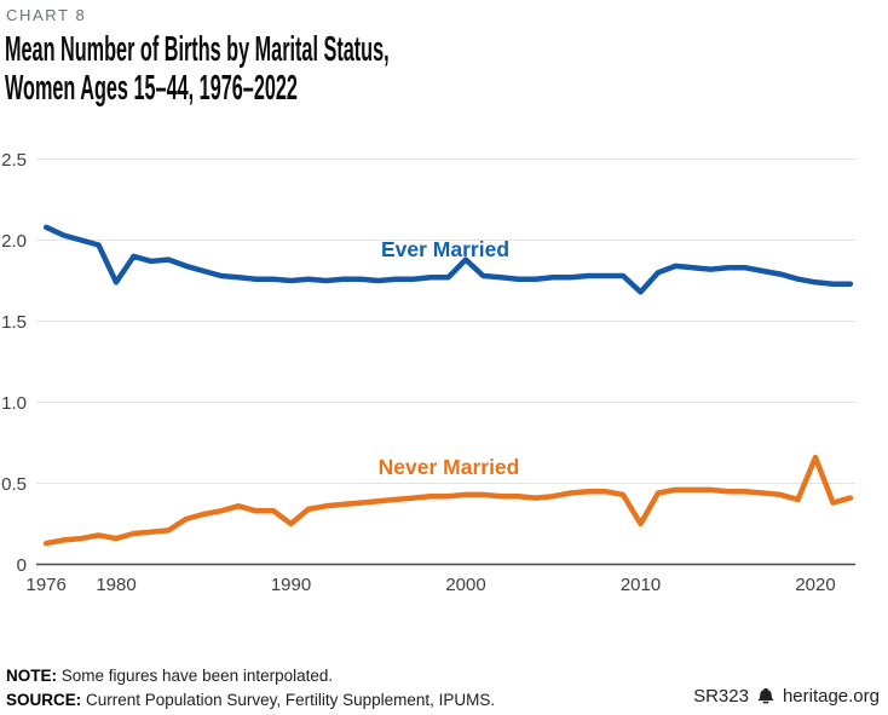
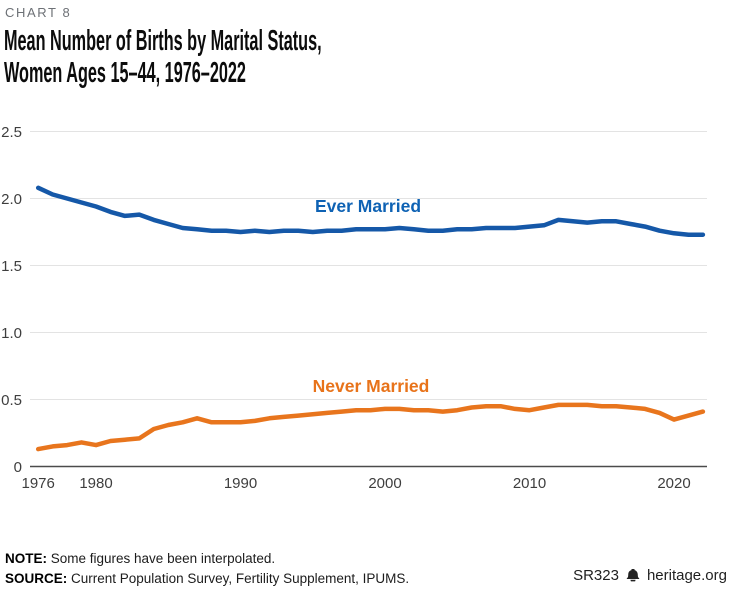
Ever Married/1980: 1.74 -> 1.94
Never Married/1990: 0.25 -> 0.33
Ever Married/2000: 1.88 -> 1.77
Ever Married/2010: 1.68 -> 1.79
Never Married/2010: 0.25 -> 0.42
Never Married/2020: 0.66 -> 0.35
